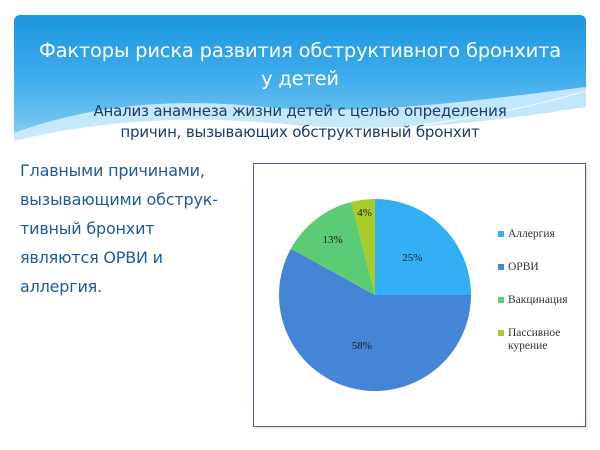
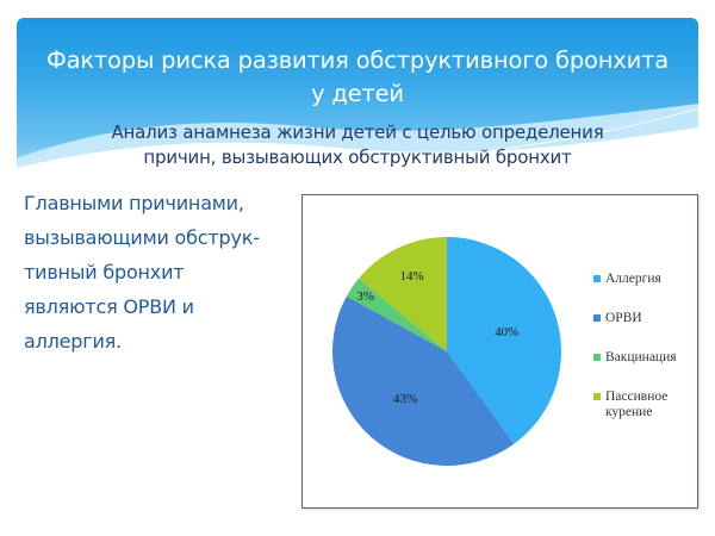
Аллергия: 25% -> 40%
ОРВИ: 58% -> 43%
Вакцинация: 13% -> 3%
Пассивное курение: 4% -> 14%
